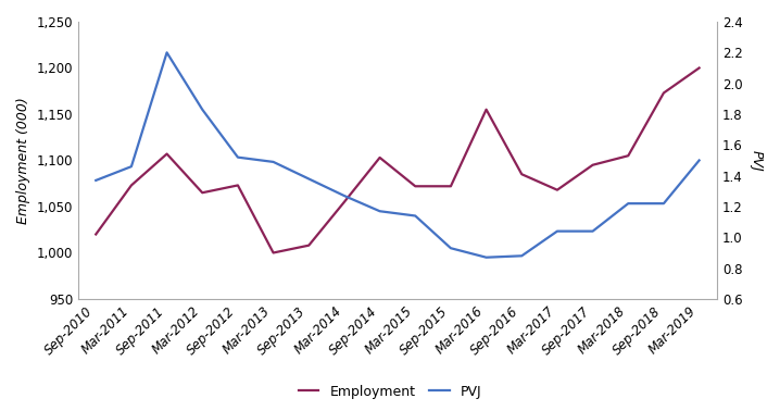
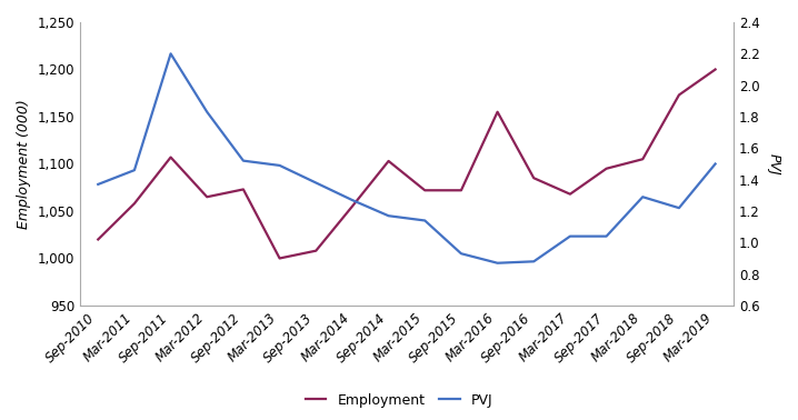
Employment/Mar-2011: 1,073 -> 1,058
PVJ/Mar-2018: 1.22 -> 1.29
